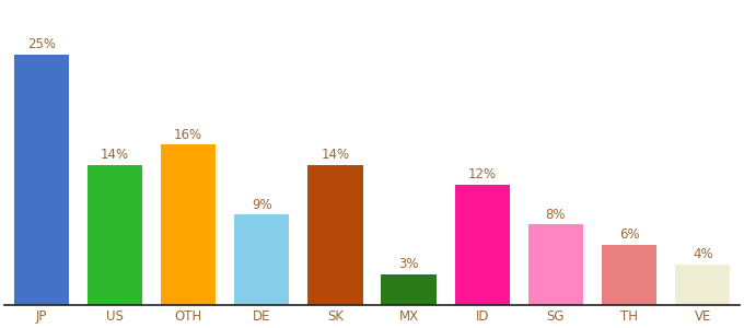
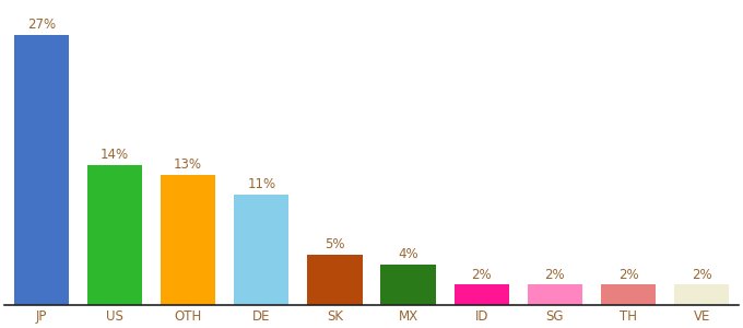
JP: 25% -> 27%
OTH: 16% -> 13%
DE: 9% -> 11%
SK: 14% -> 5%
MX: 3% -> 4%
ID: 12% -> 2%
SG: 8% -> 2%
TH: 6% -> 2%
VE: 4% -> 2%
